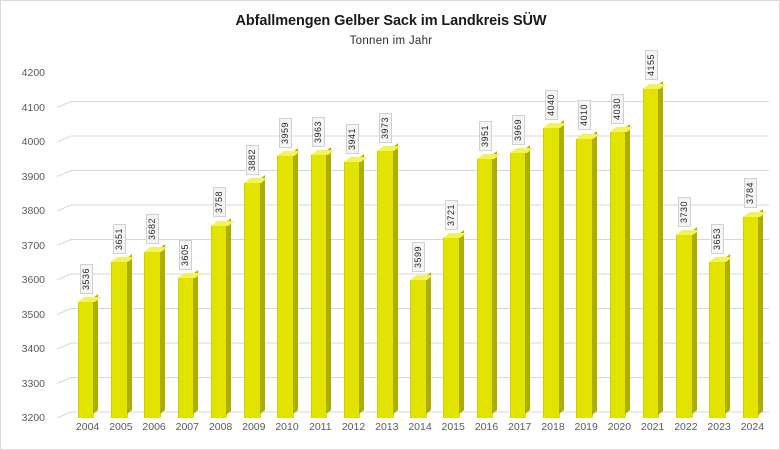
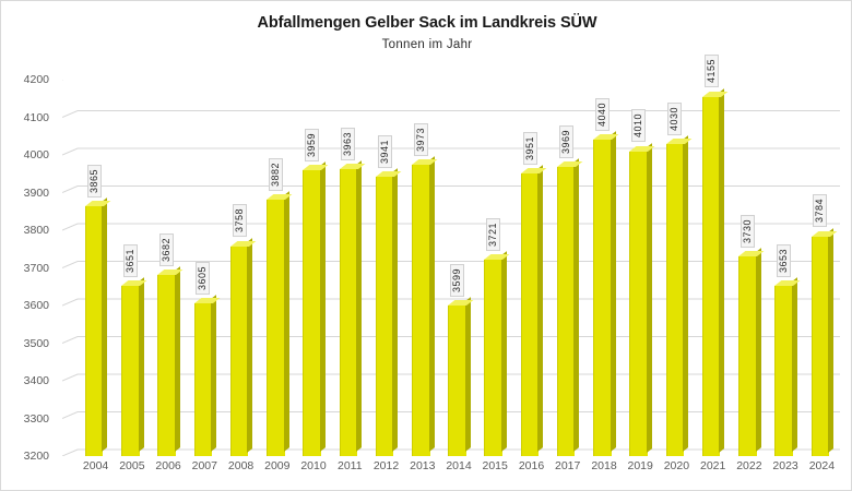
2004: 3536 -> 3865
